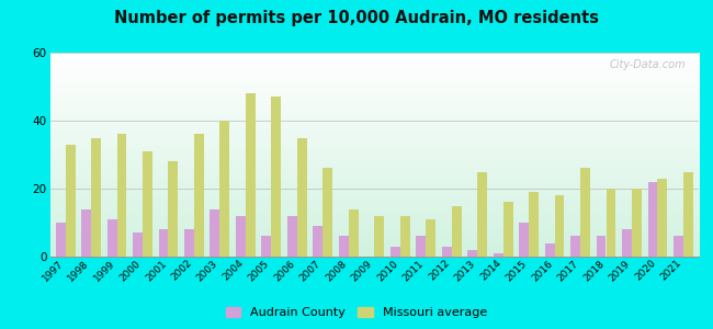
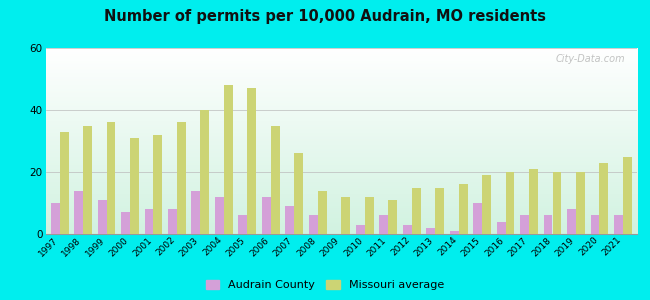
Missouri average/2001: 28 -> 32
Missouri average/2013: 25 -> 15
Missouri average/2016: 18 -> 20
Missouri average/2017: 26 -> 21
Audrain County/2020: 22 -> 6
